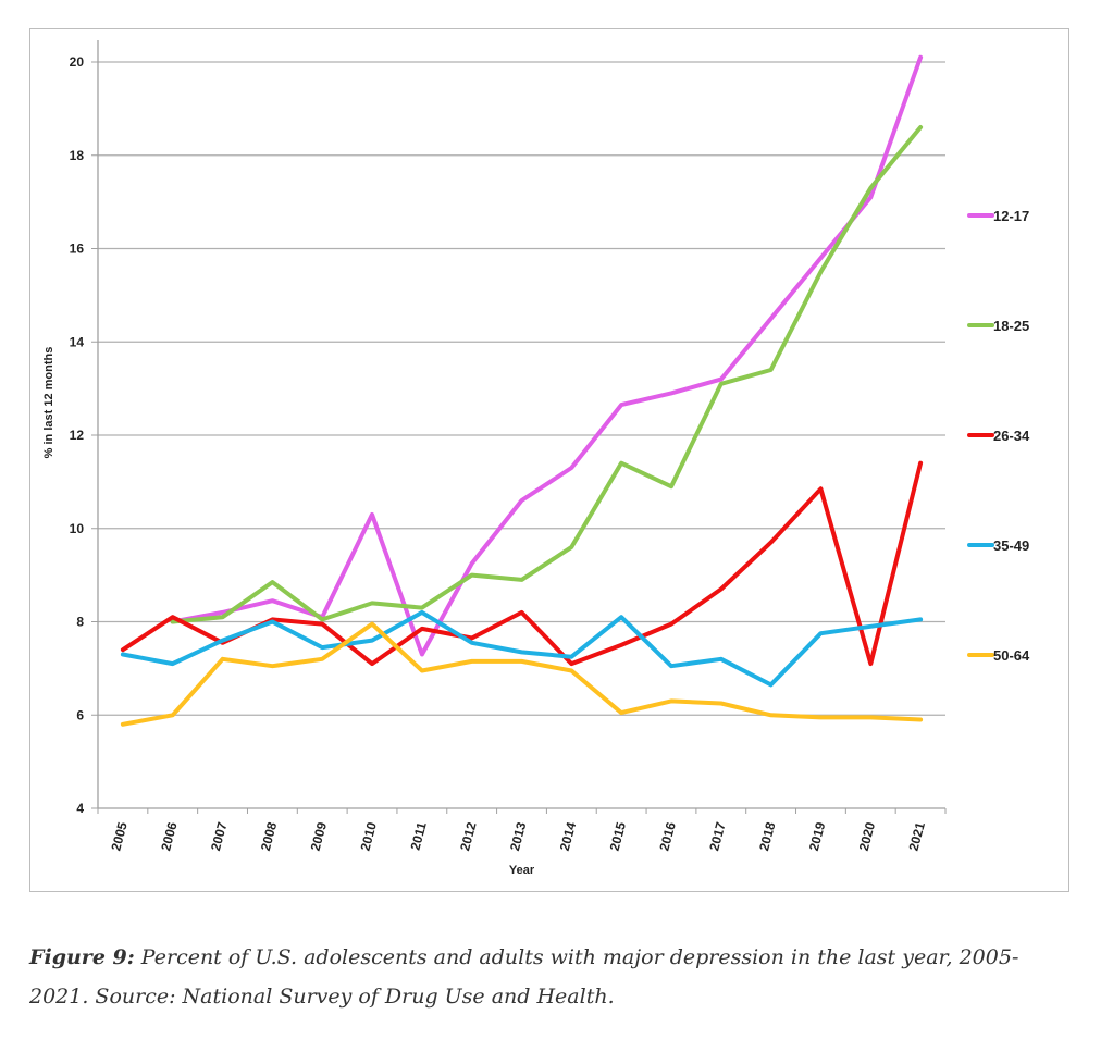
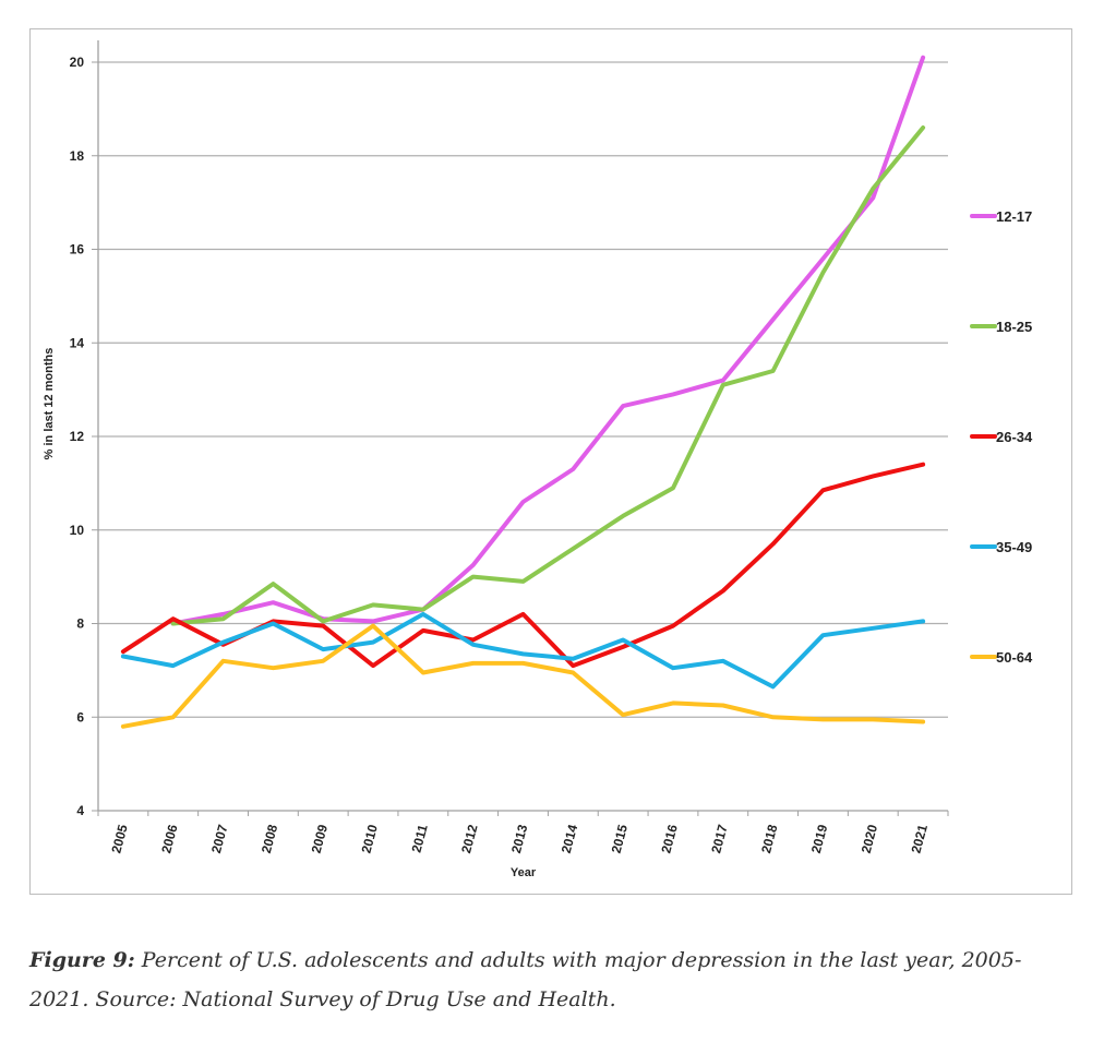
12-17/2010: 10.3 -> 8.1
12-17/2011: 7.3 -> 8.3
18-25/2015: 11.4 -> 10.3
35-49/2015: 8.1 -> 7.7
26-34/2020: 7.1 -> 11.2
